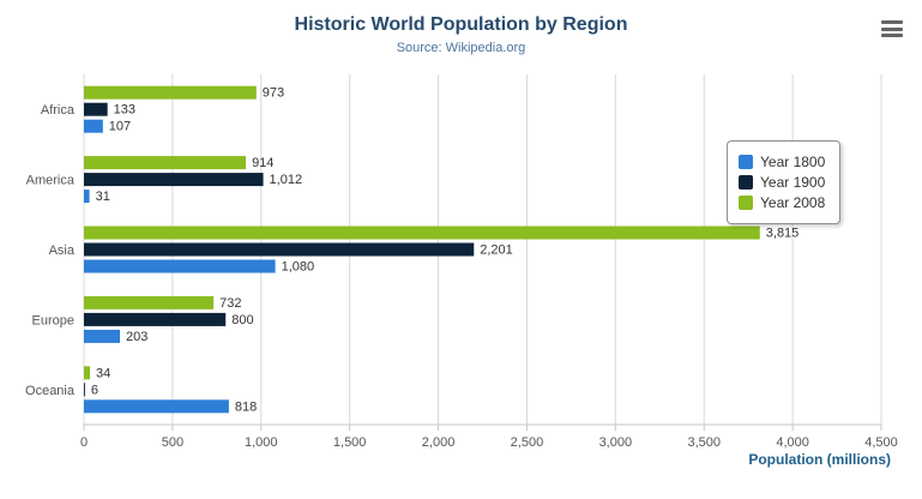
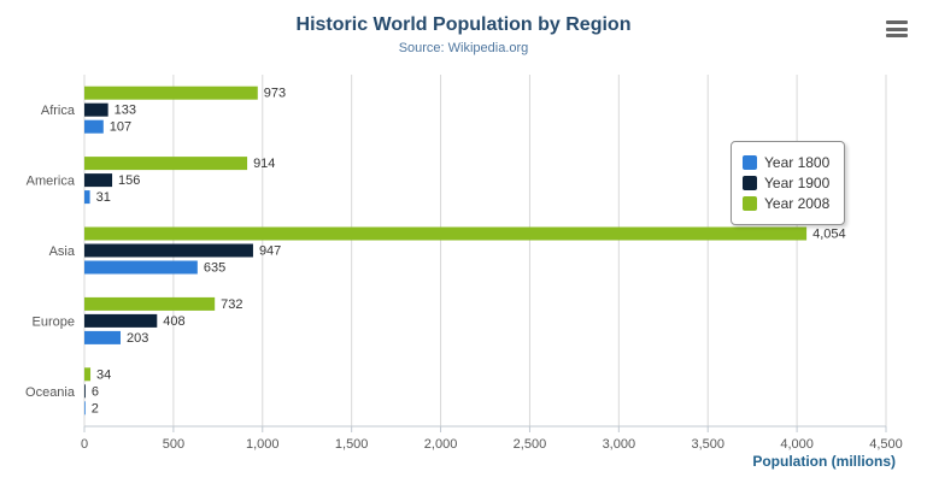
Year 1900/America: 1,012 -> 156
Year 1800/Asia: 1,080 -> 635
Year 1900/Asia: 2,201 -> 947
Year 2008/Asia: 3,815 -> 4,054
Year 1900/Europe: 800 -> 408
Year 1800/Oceania: 818 -> 2
